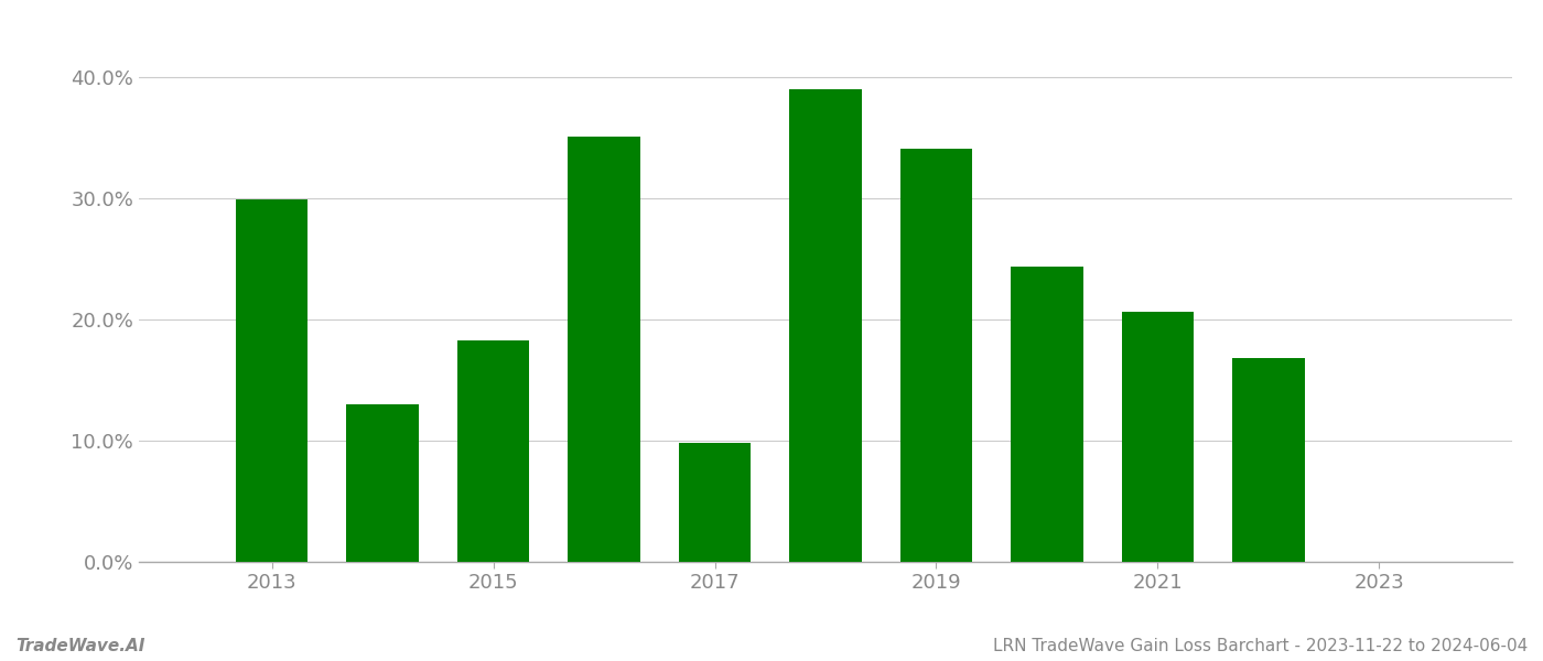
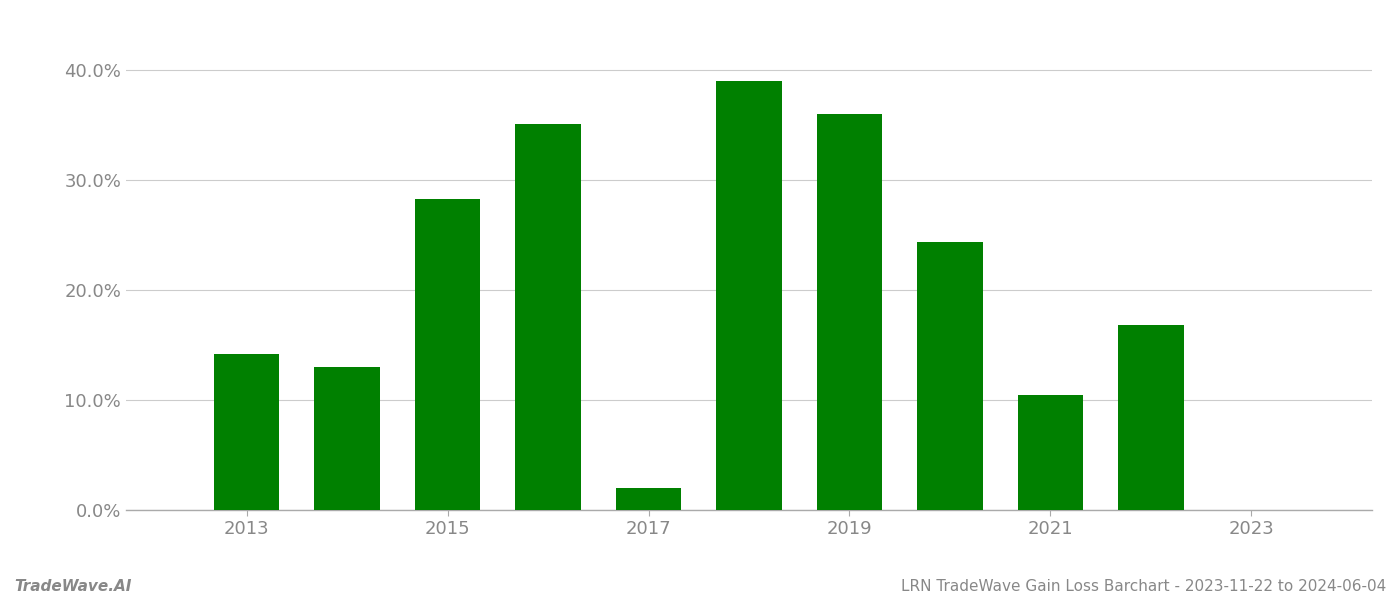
2013: 29.9% -> 14.2%
2015: 18.3% -> 28.3%
2017: 9.8% -> 2.0%
2019: 34.1% -> 36.0%
2021: 20.6% -> 10.5%
